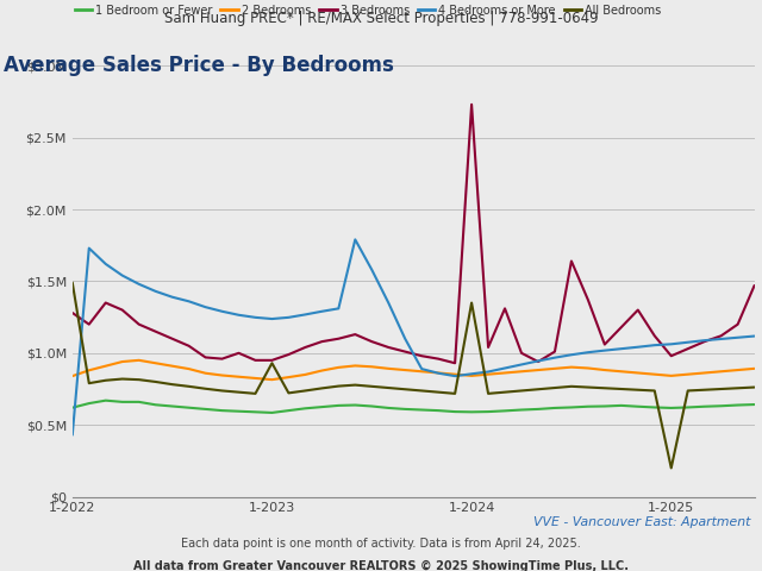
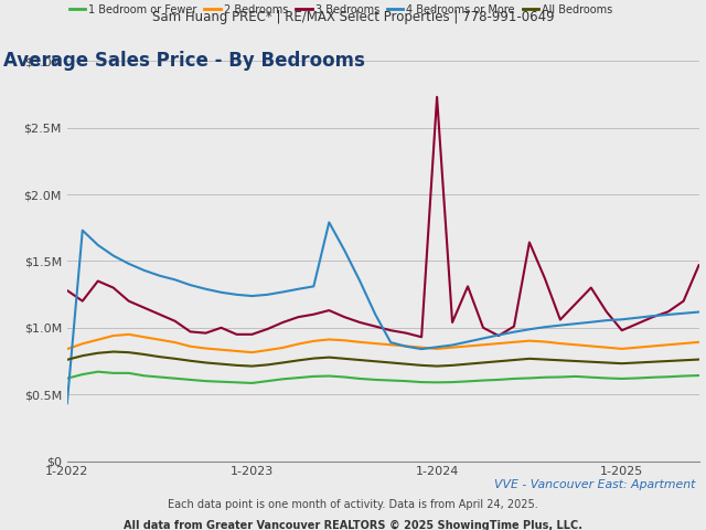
All Bedrooms/1-2022: $1.49M -> $0.76M
All Bedrooms/1-2023: $0.93M -> $0.71M
All Bedrooms/1-2024: $1.35M -> $0.71M
All Bedrooms/1-2025: $0.20M -> $0.73M
